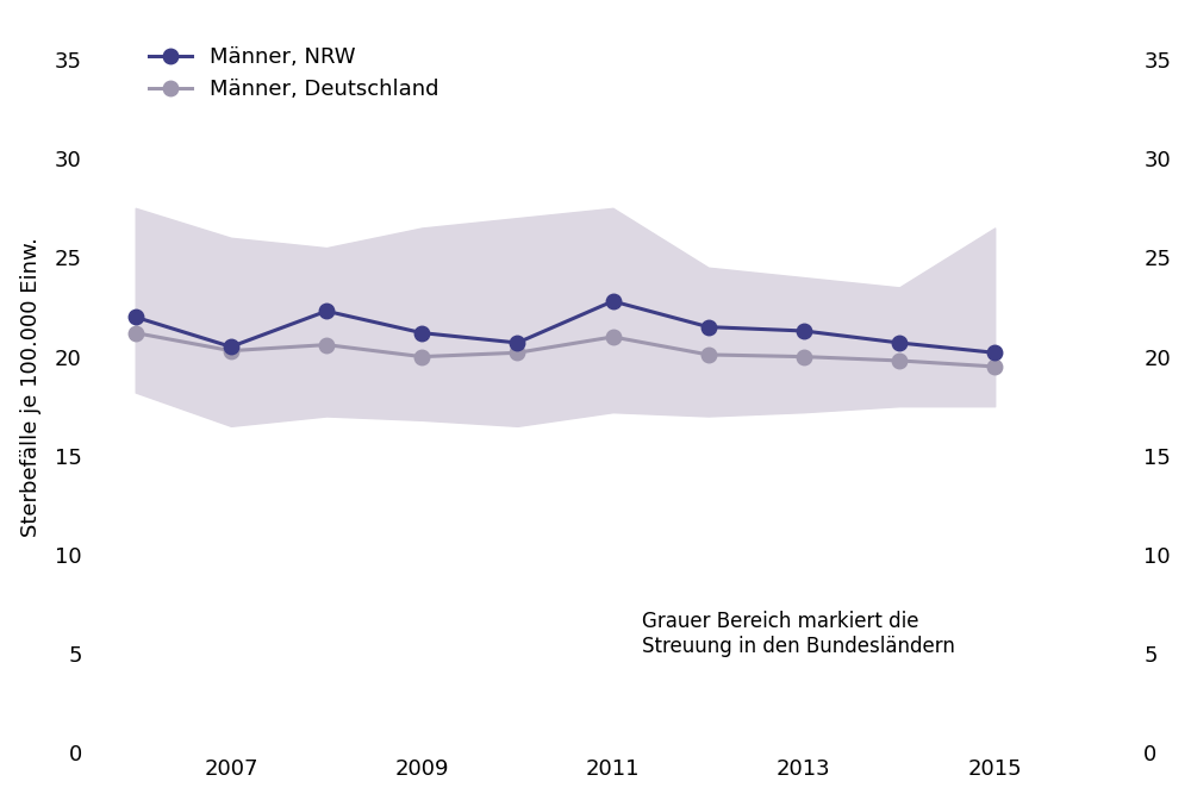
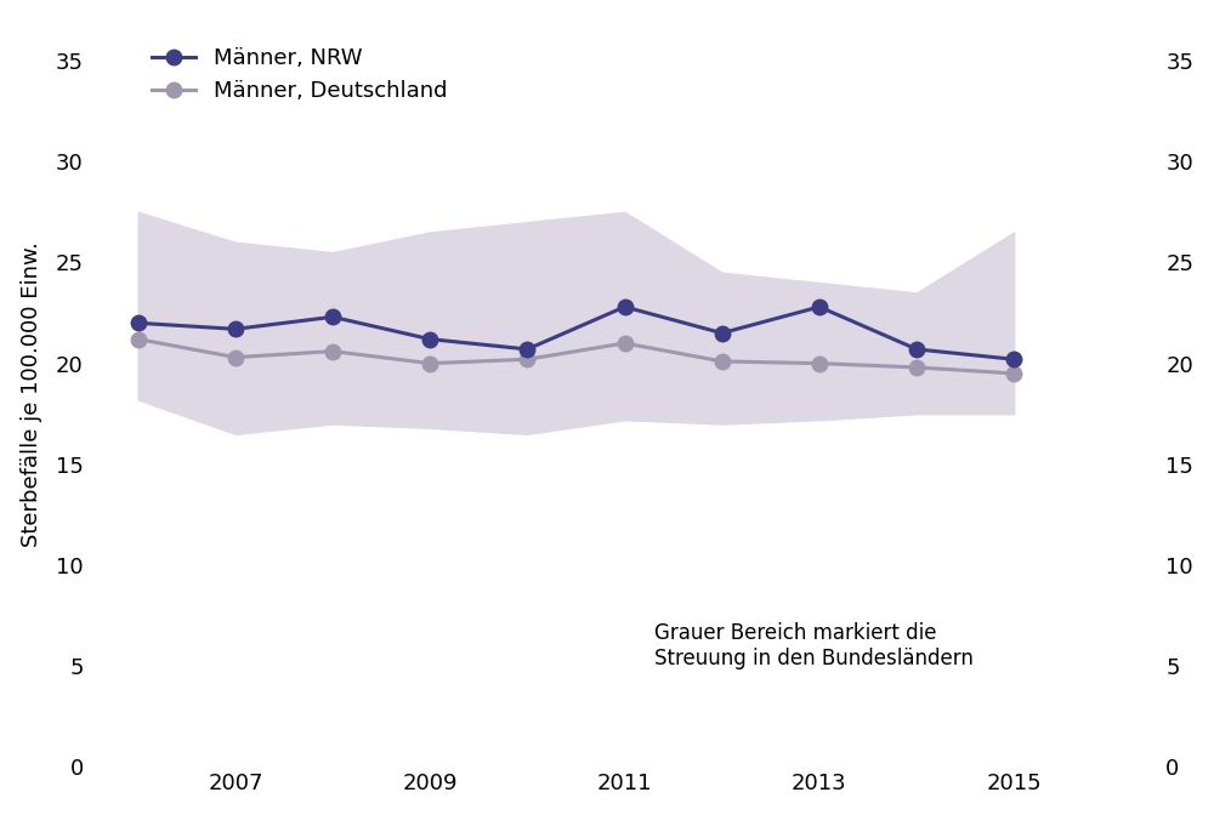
Männer, NRW/2007: 20.5 -> 21.7
Männer, NRW/2013: 21.3 -> 22.8
